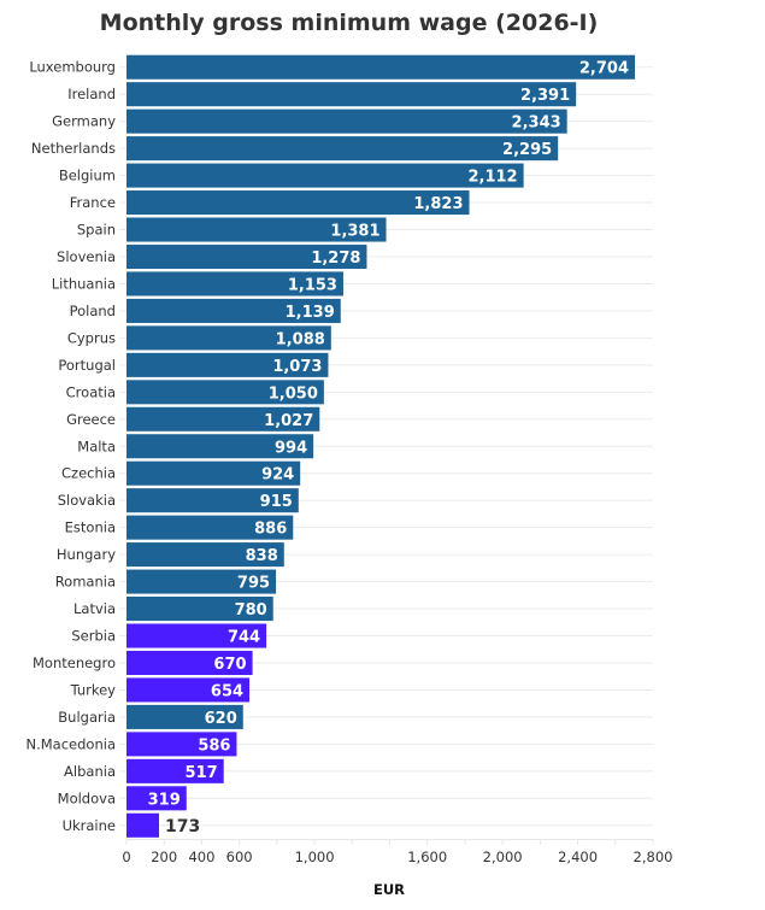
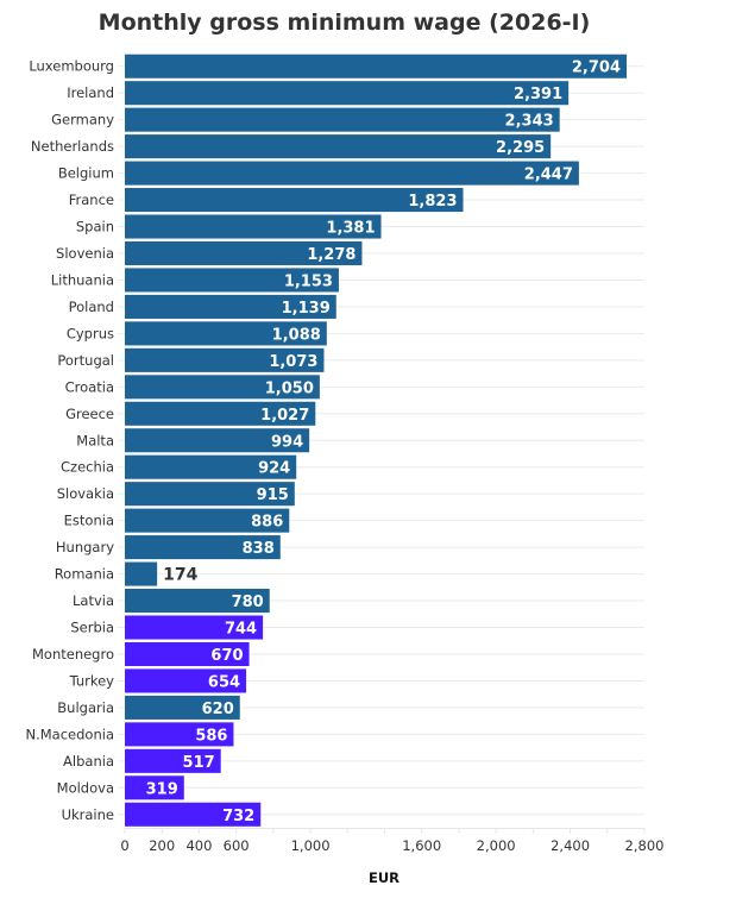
Belgium: 2,112 -> 2,447
Romania: 795 -> 174
Ukraine: 173 -> 732
